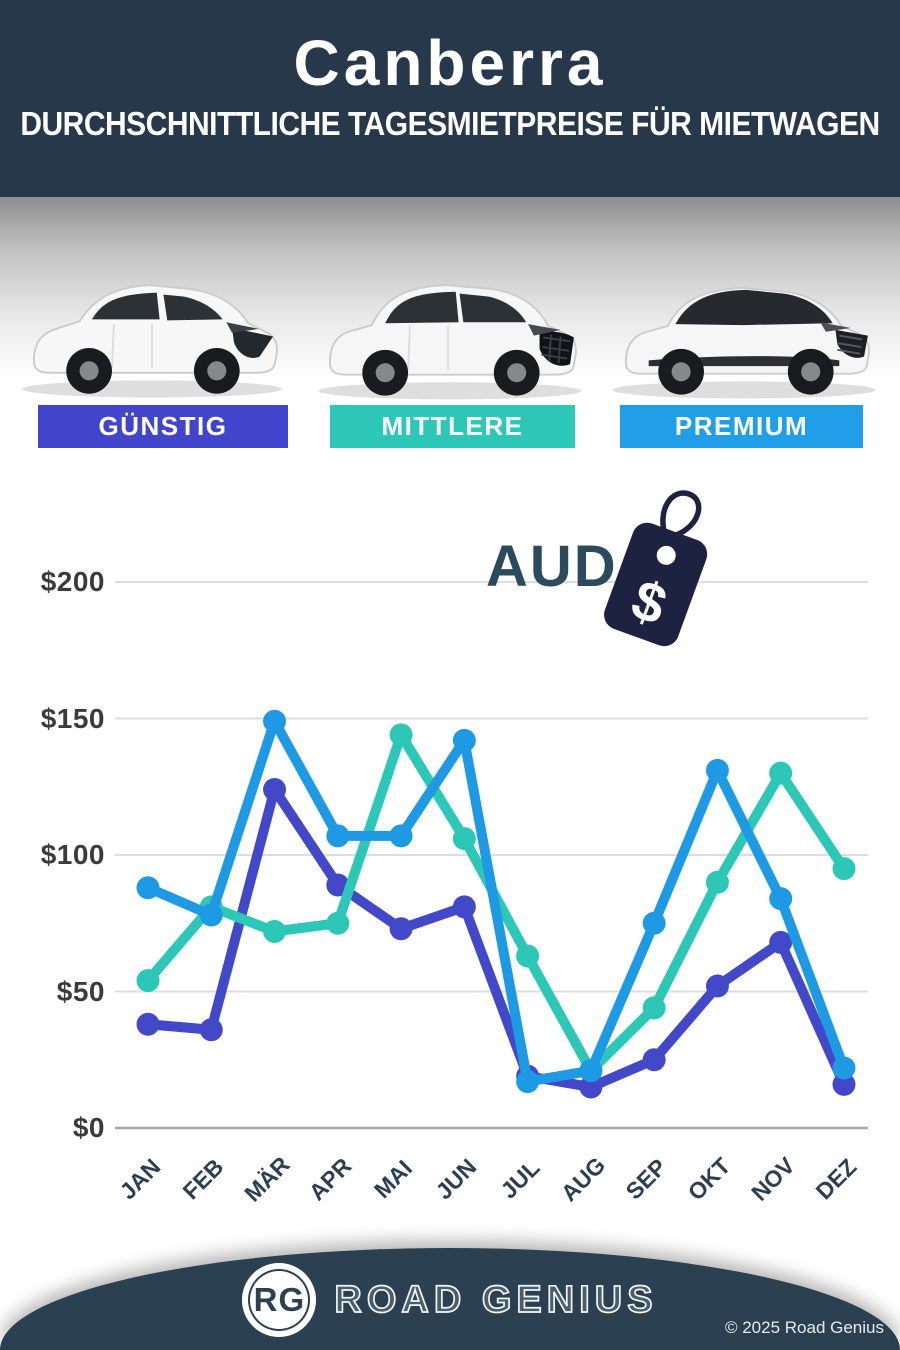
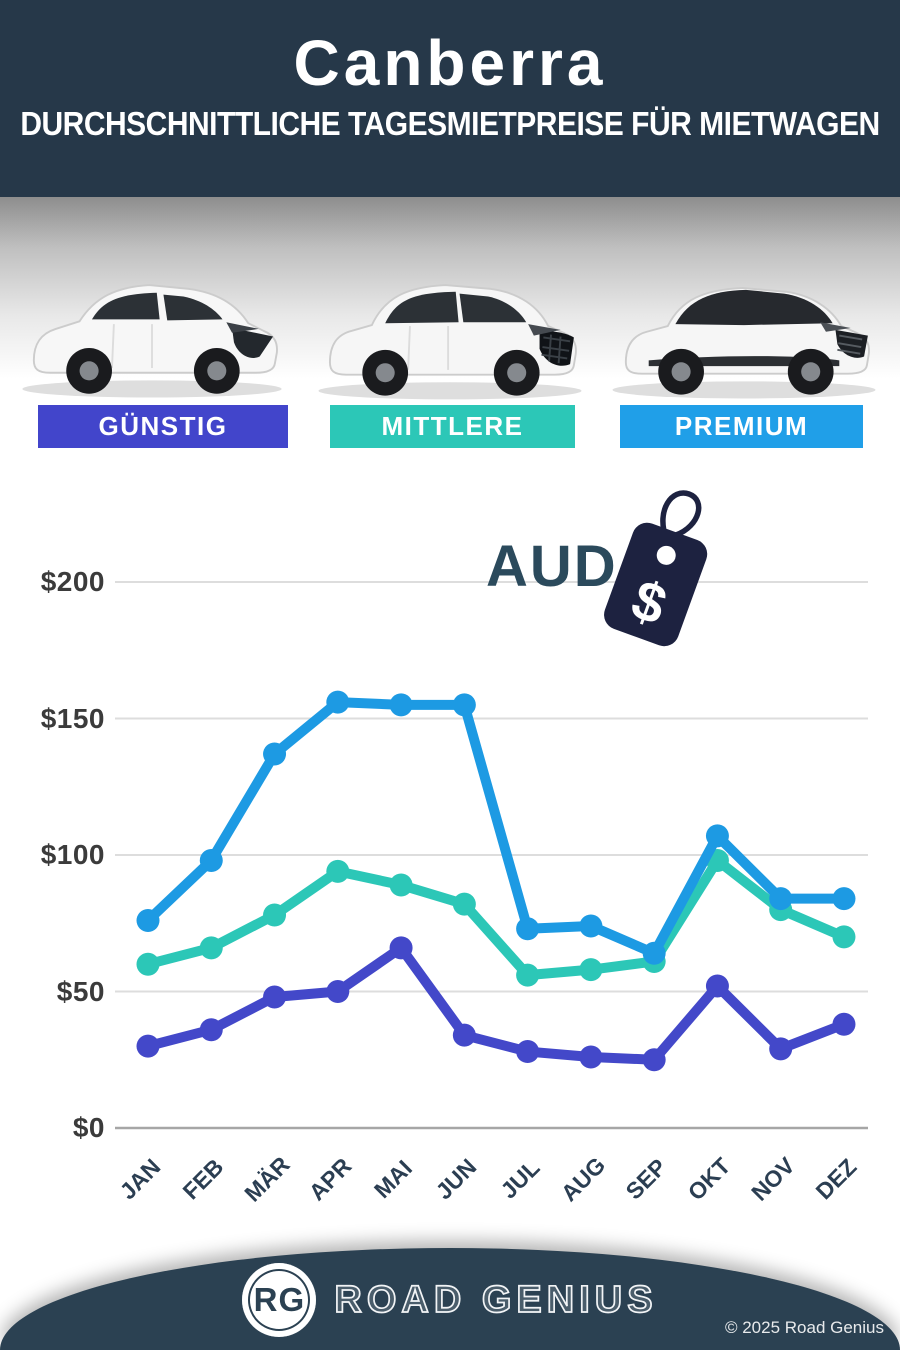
GÜNSTIG/JAN: $38 -> $30
MITTLERE/JAN: $54 -> $60
PREMIUM/JAN: $88 -> $76
MITTLERE/FEB: $81 -> $66
PREMIUM/FEB: $78 -> $98
GÜNSTIG/MÄR: $124 -> $48
MITTLERE/MÄR: $72 -> $78
PREMIUM/MÄR: $149 -> $137
GÜNSTIG/APR: $89 -> $50
MITTLERE/APR: $75 -> $94
PREMIUM/APR: $107 -> $156
GÜNSTIG/MAI: $73 -> $66
MITTLERE/MAI: $144 -> $89
PREMIUM/MAI: $107 -> $155
GÜNSTIG/JUN: $81 -> $34
MITTLERE/JUN: $106 -> $82
PREMIUM/JUN: $142 -> $155
GÜNSTIG/JUL: $19 -> $28
MITTLERE/JUL: $63 -> $56
PREMIUM/JUL: $17 -> $73
GÜNSTIG/AUG: $15 -> $26
MITTLERE/AUG: $21 -> $58
PREMIUM/AUG: $21 -> $74
MITTLERE/SEP: $44 -> $61
PREMIUM/SEP: $75 -> $64
MITTLERE/OKT: $90 -> $98
PREMIUM/OKT: $131 -> $107
GÜNSTIG/NOV: $68 -> $29
MITTLERE/NOV: $130 -> $80
GÜNSTIG/DEZ: $16 -> $38
MITTLERE/DEZ: $95 -> $70
PREMIUM/DEZ: $22 -> $84
